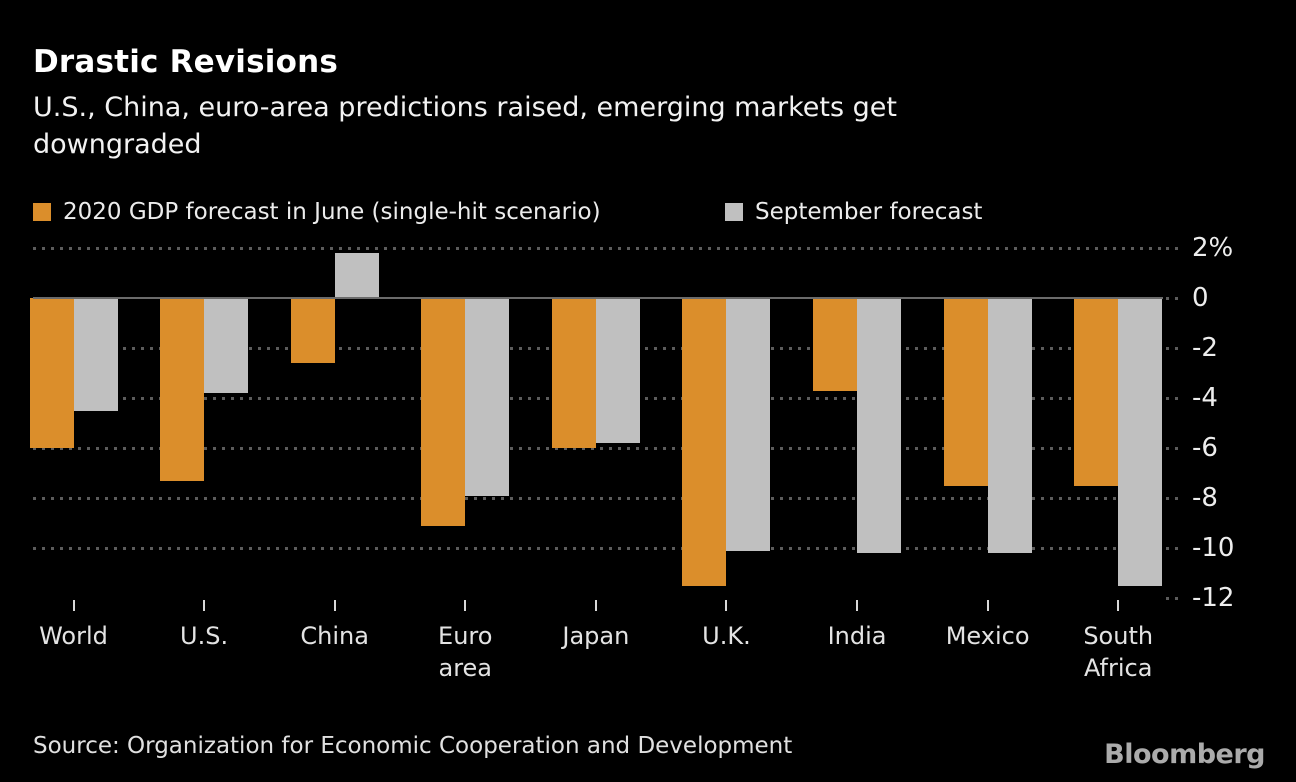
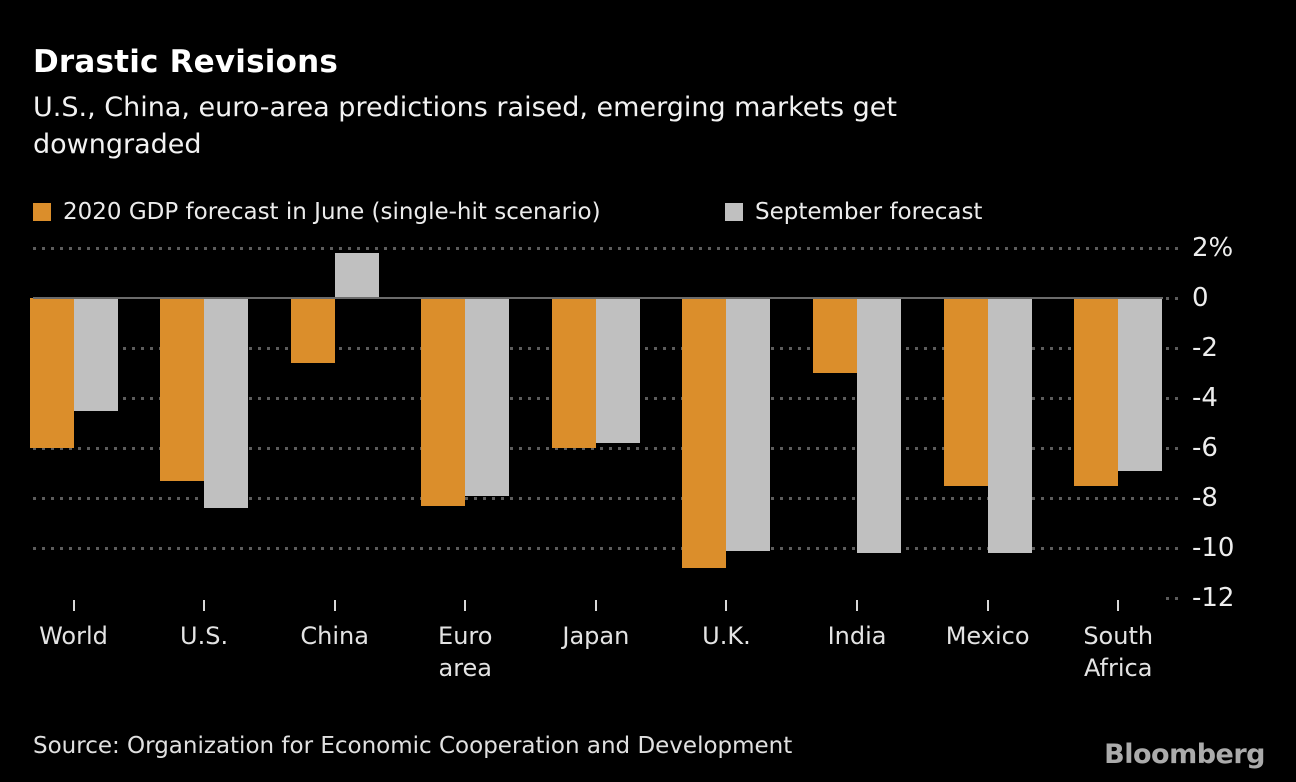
September forecast/U.S.: -3.8% -> -8.4%
2020 GDP forecast in June (single-hit scenario)/Euro area: -9.1% -> -8.3%
2020 GDP forecast in June (single-hit scenario)/U.K.: -11.5% -> -10.8%
2020 GDP forecast in June (single-hit scenario)/India: -3.7% -> -3.0%
September forecast/South Africa: -11.5% -> -6.9%
